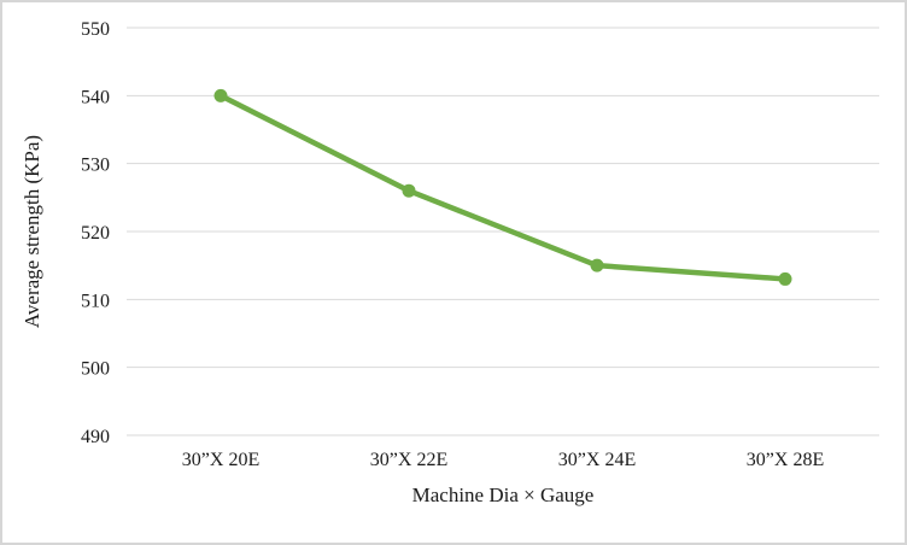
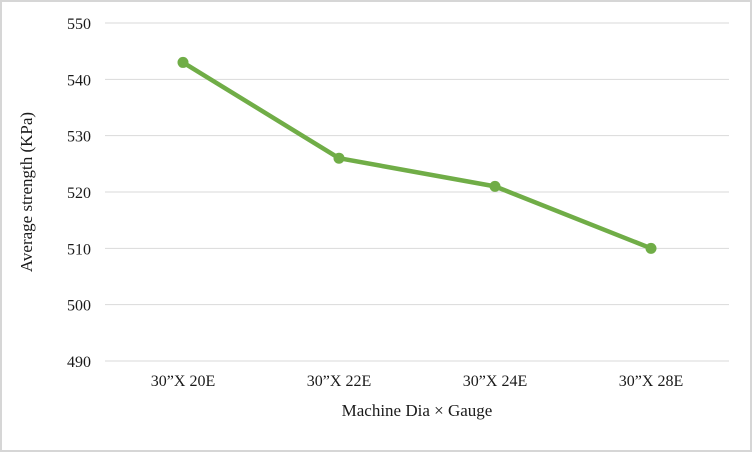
30”X 20E: 540 -> 543
30”X 24E: 515 -> 521
30”X 28E: 513 -> 510
